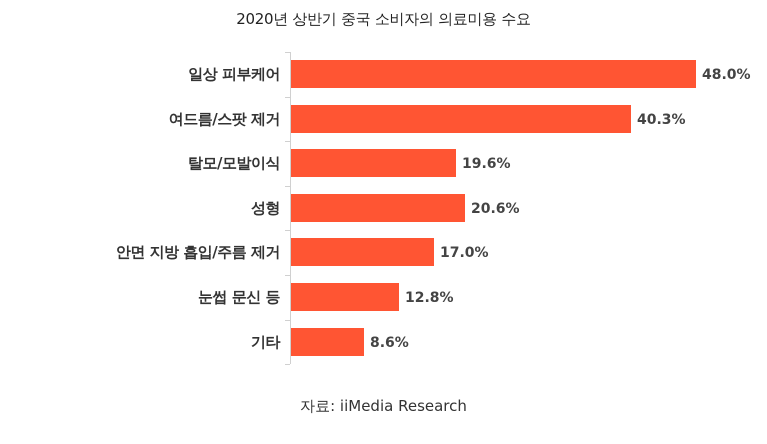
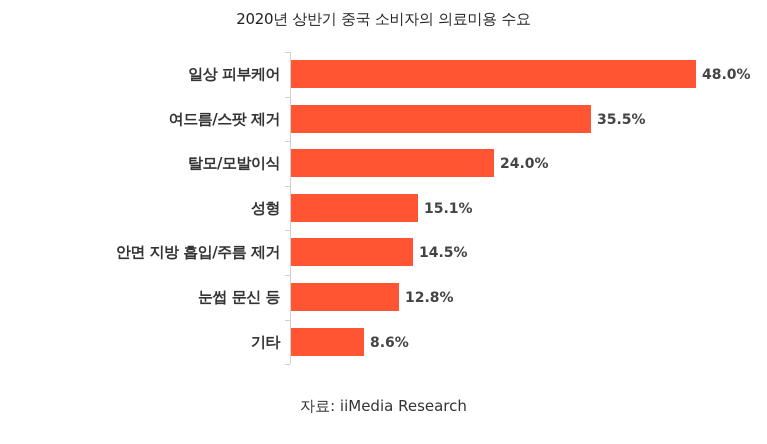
여드름/스팟 제거: 40.3% -> 35.5%
탈모/모발이식: 19.6% -> 24.0%
성형: 20.6% -> 15.1%
안면 지방 흡입/주름 제거: 17.0% -> 14.5%
